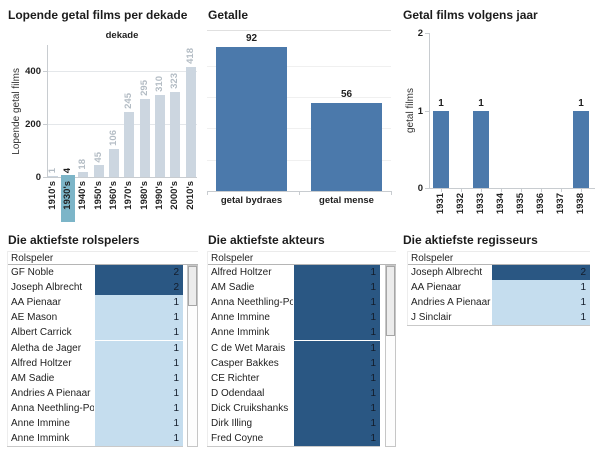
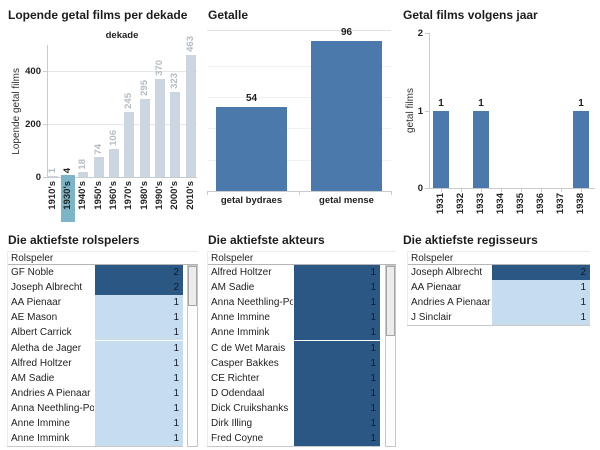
Lopende getal films per dekade/1950's: 45 -> 74
Lopende getal films per dekade/1990's: 310 -> 370
Lopende getal films per dekade/2010's: 418 -> 463
Getalle/getal bydraes: 92 -> 54
Getalle/getal mense: 56 -> 96
